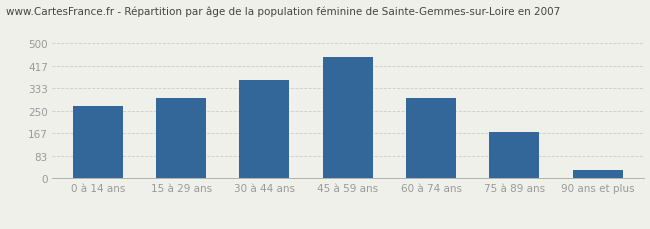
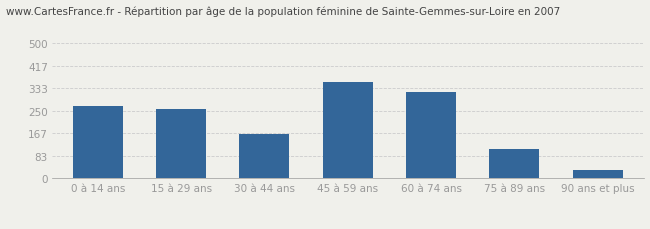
15 à 29 ans: 298 -> 255
30 à 44 ans: 363 -> 165
45 à 59 ans: 447 -> 355
60 à 74 ans: 298 -> 320
75 à 89 ans: 172 -> 110
